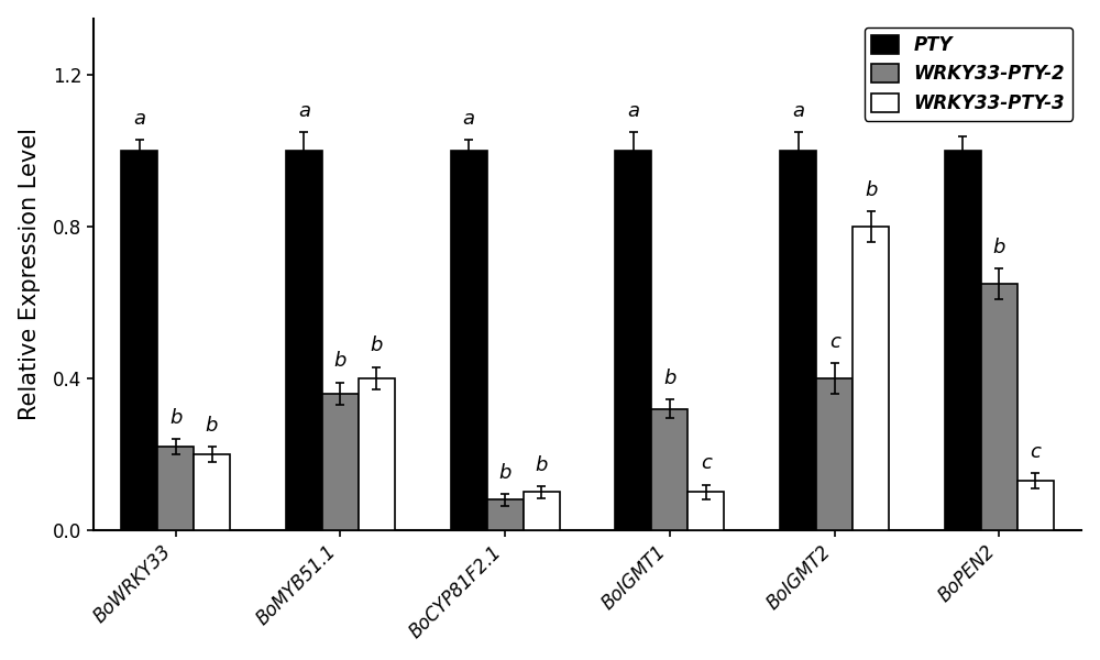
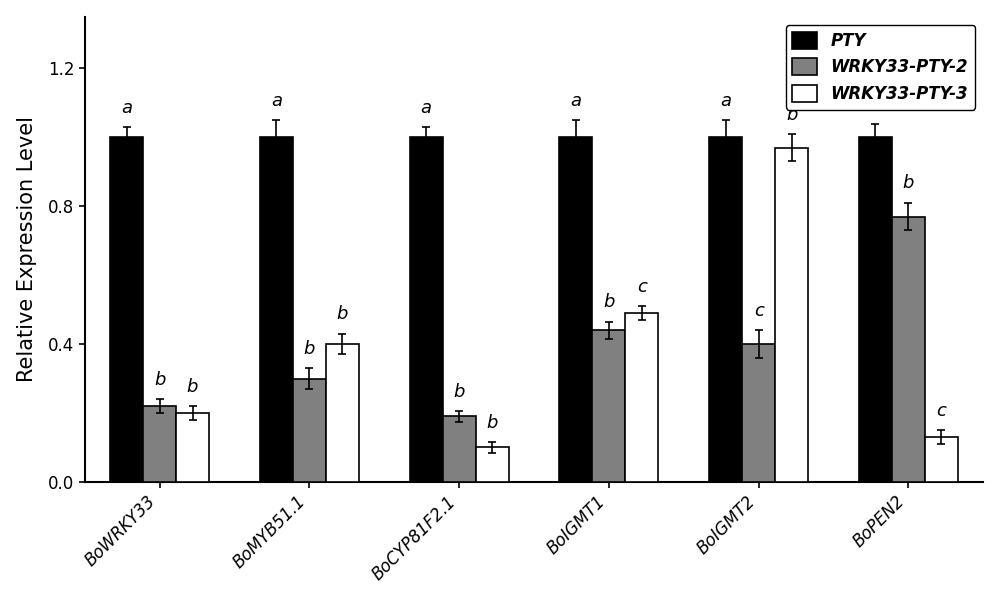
WRKY33-PTY-2/BoMYB51.1: 0.36 -> 0.30
WRKY33-PTY-2/BoCYP81F2.1: 0.08 -> 0.19
WRKY33-PTY-2/BoIGMT1: 0.32 -> 0.44
WRKY33-PTY-3/BoIGMT1: 0.10 -> 0.49
WRKY33-PTY-3/BoIGMT2: 0.80 -> 0.97
WRKY33-PTY-2/BoPEN2: 0.65 -> 0.77
